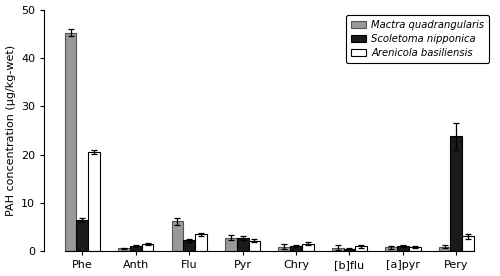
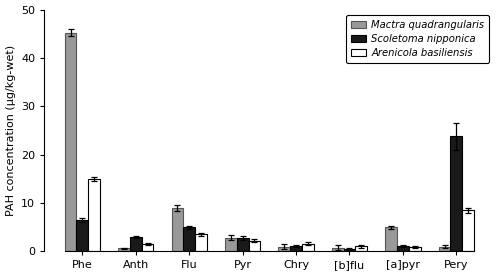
Arenicola basiliensis/Phe: 20.5 -> 15.0
Scoletoma nipponica/Anth: 1.1 -> 3.0
Mactra quadrangularis/Flu: 6.2 -> 9.0
Scoletoma nipponica/Flu: 2.3 -> 5.0
Mactra quadrangularis/[a]pyr: 0.9 -> 5.0
Arenicola basiliensis/Pery: 3.1 -> 8.5
